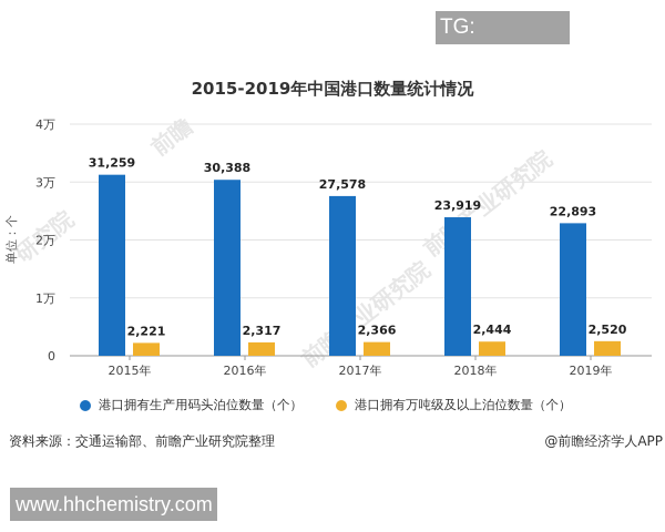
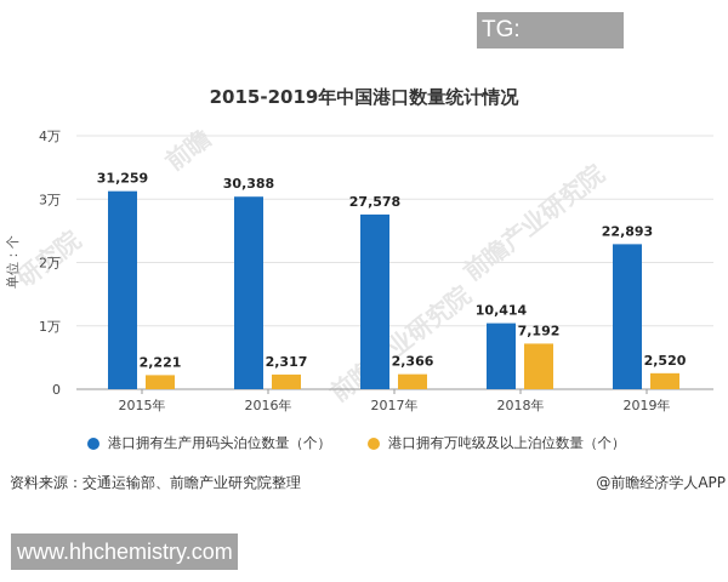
港口拥有生产用码头泊位数量（个）/2018年: 23,919 -> 10,414
港口拥有万吨级及以上泊位数量（个）/2018年: 2,444 -> 7,192
